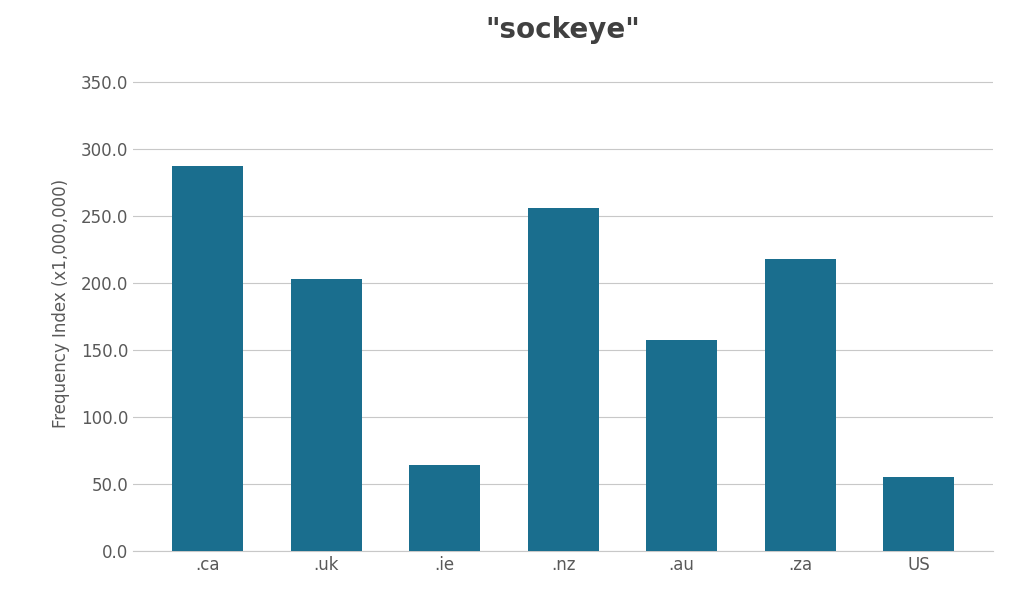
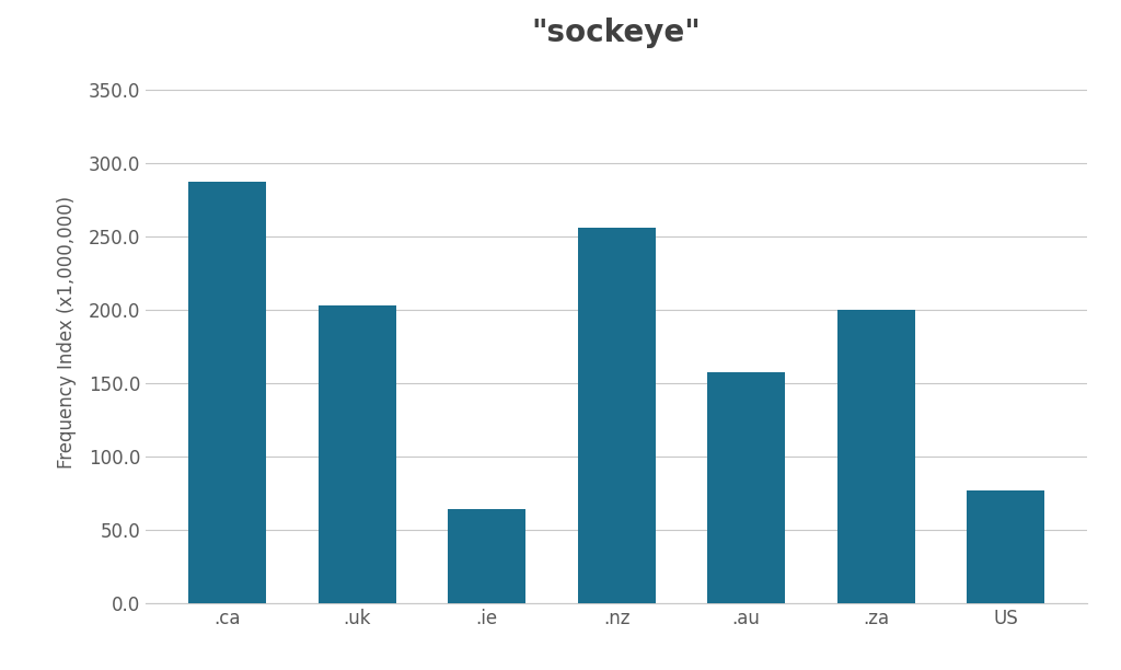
.za: 218 -> 200
US: 55 -> 77
